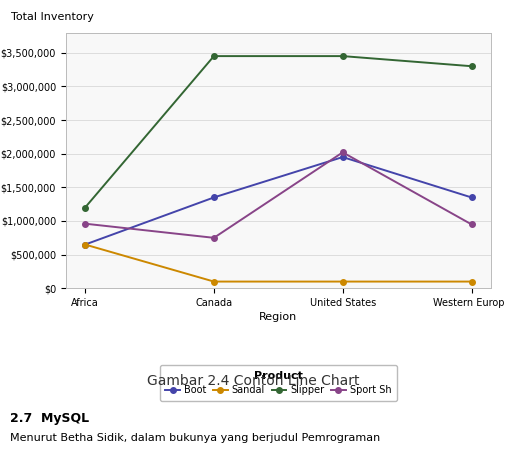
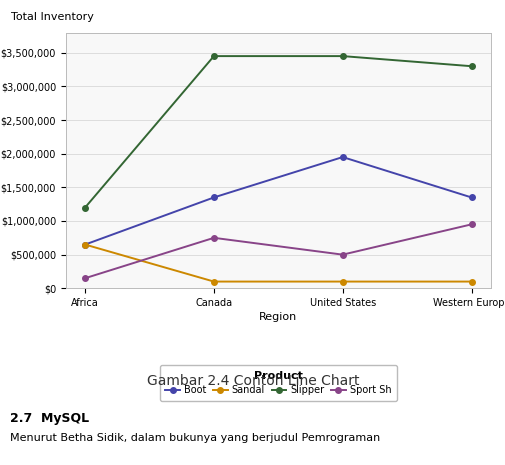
Sport Sh/Africa: $960,000 -> $150,000
Sport Sh/United States: $2,020,000 -> $500,000
